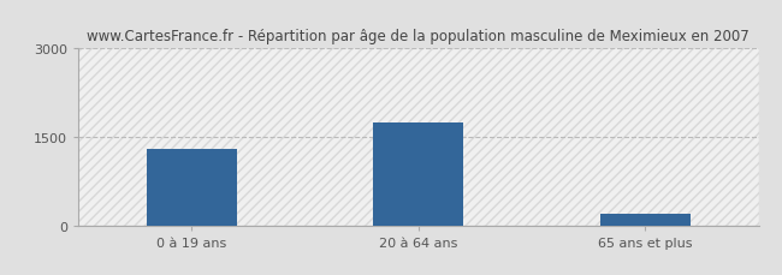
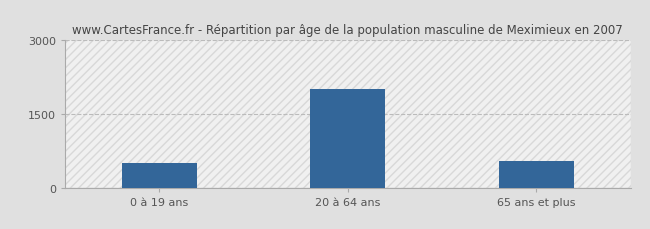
0 à 19 ans: 1300 -> 500
20 à 64 ans: 1750 -> 2000
65 ans et plus: 200 -> 550
